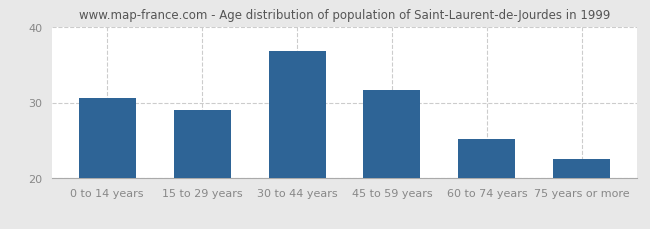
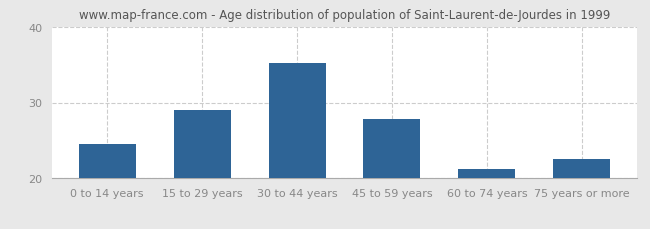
0 to 14 years: 30.6 -> 24.5
30 to 44 years: 36.8 -> 35.2
45 to 59 years: 31.6 -> 27.8
60 to 74 years: 25.2 -> 21.2
